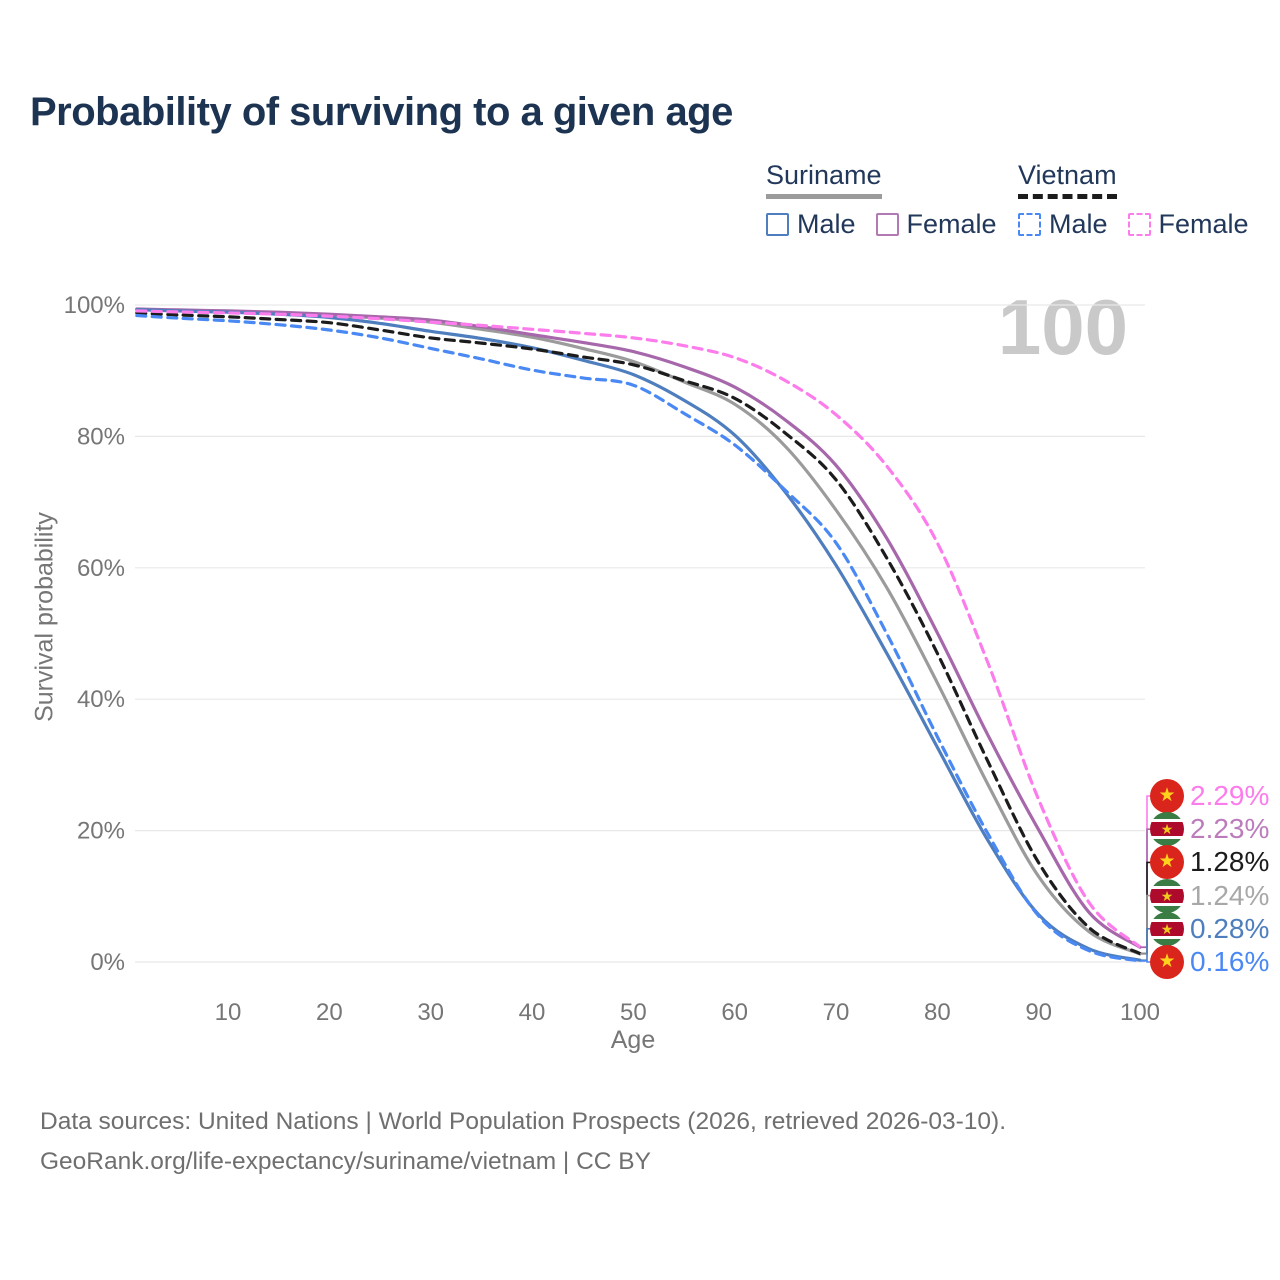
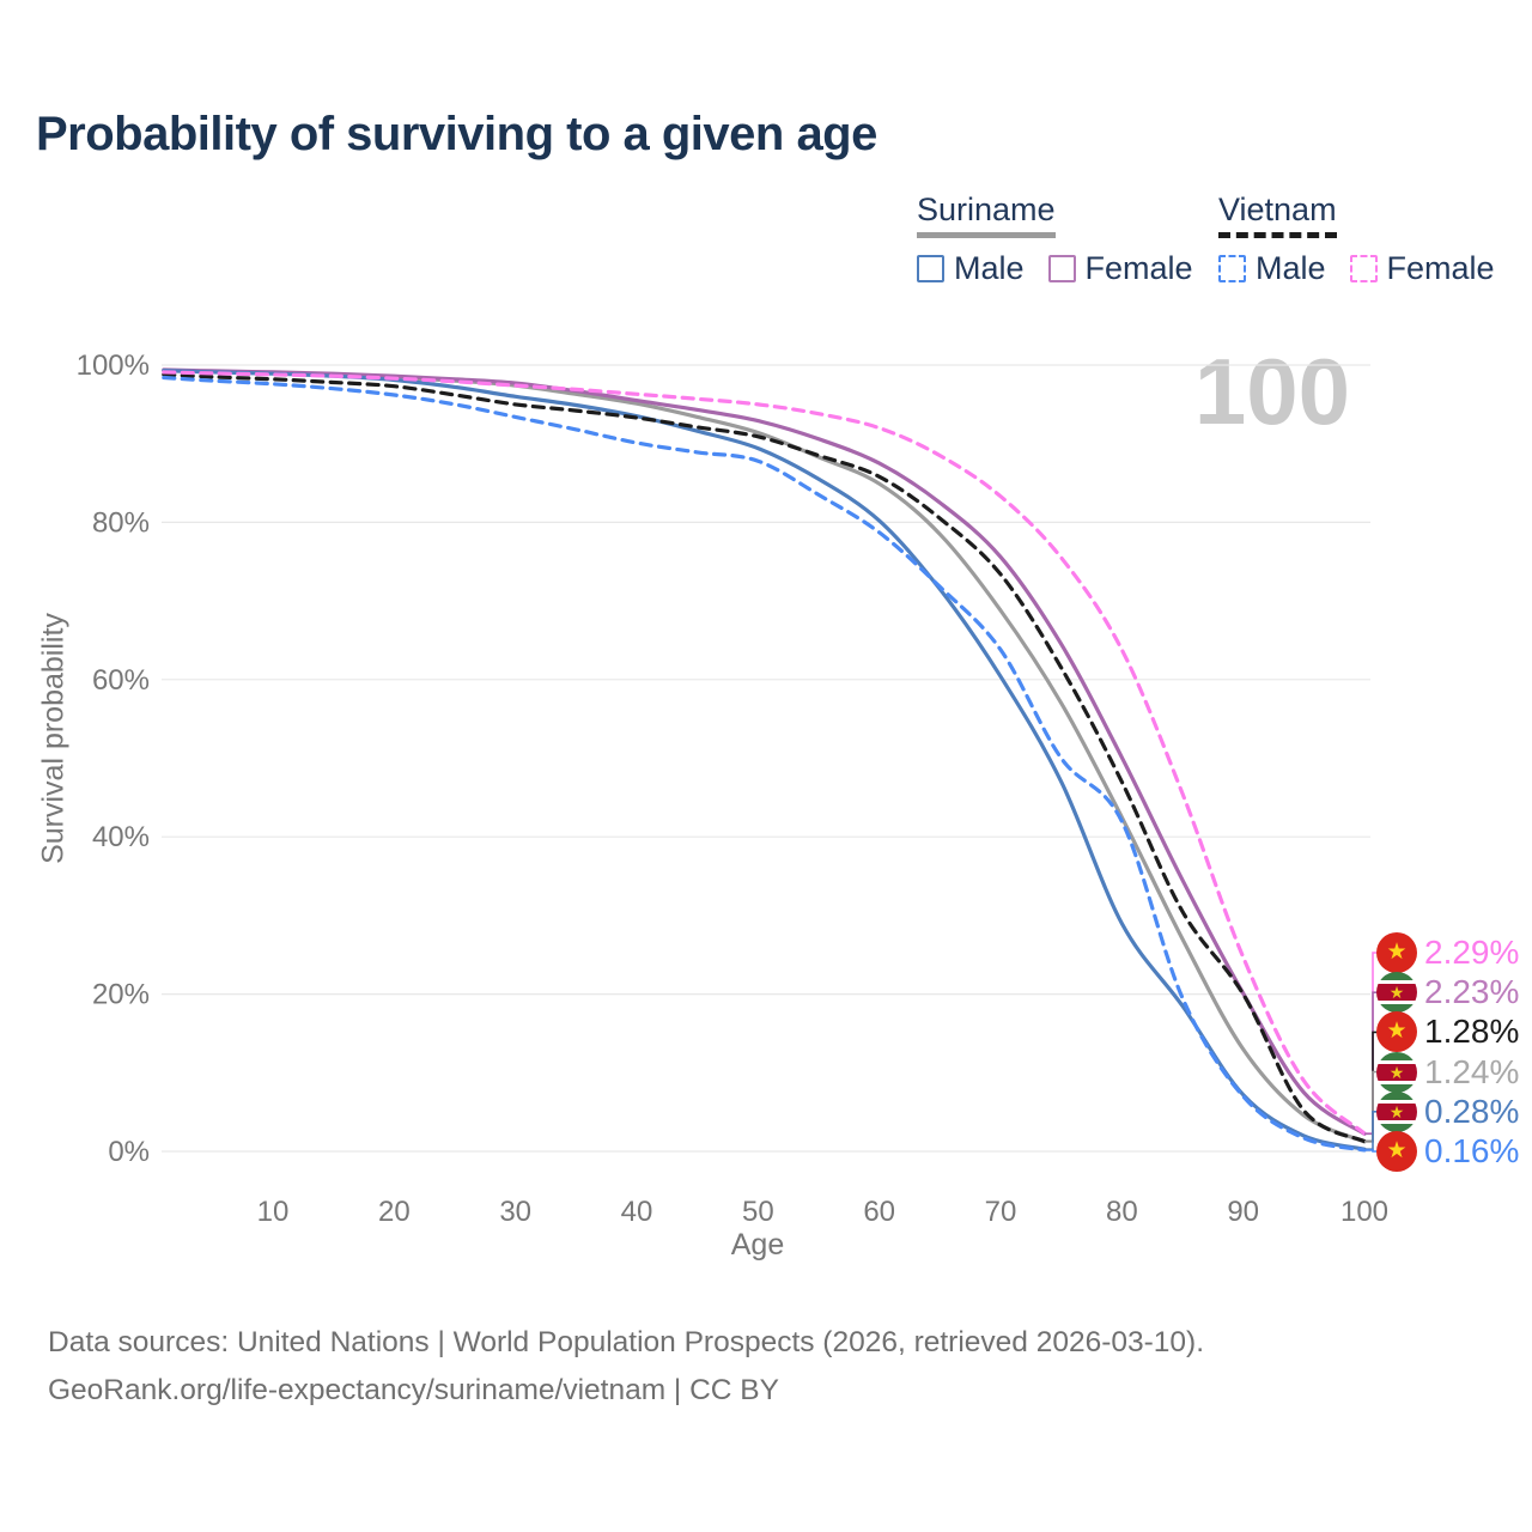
Suriname Male/80: 33% -> 29%
Vietnam Male/80: 34% -> 42%
Vietnam/90: 15% -> 20%
